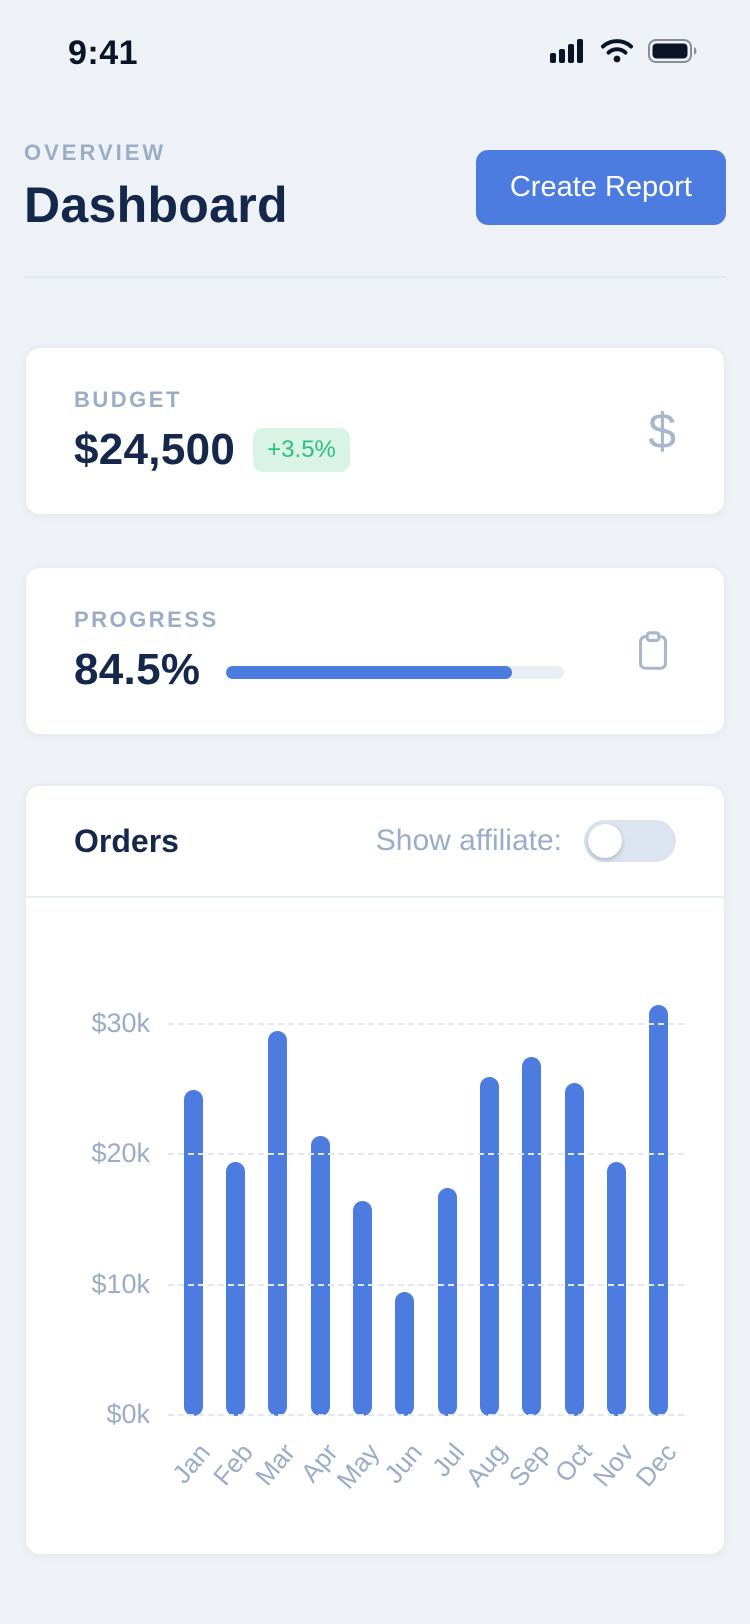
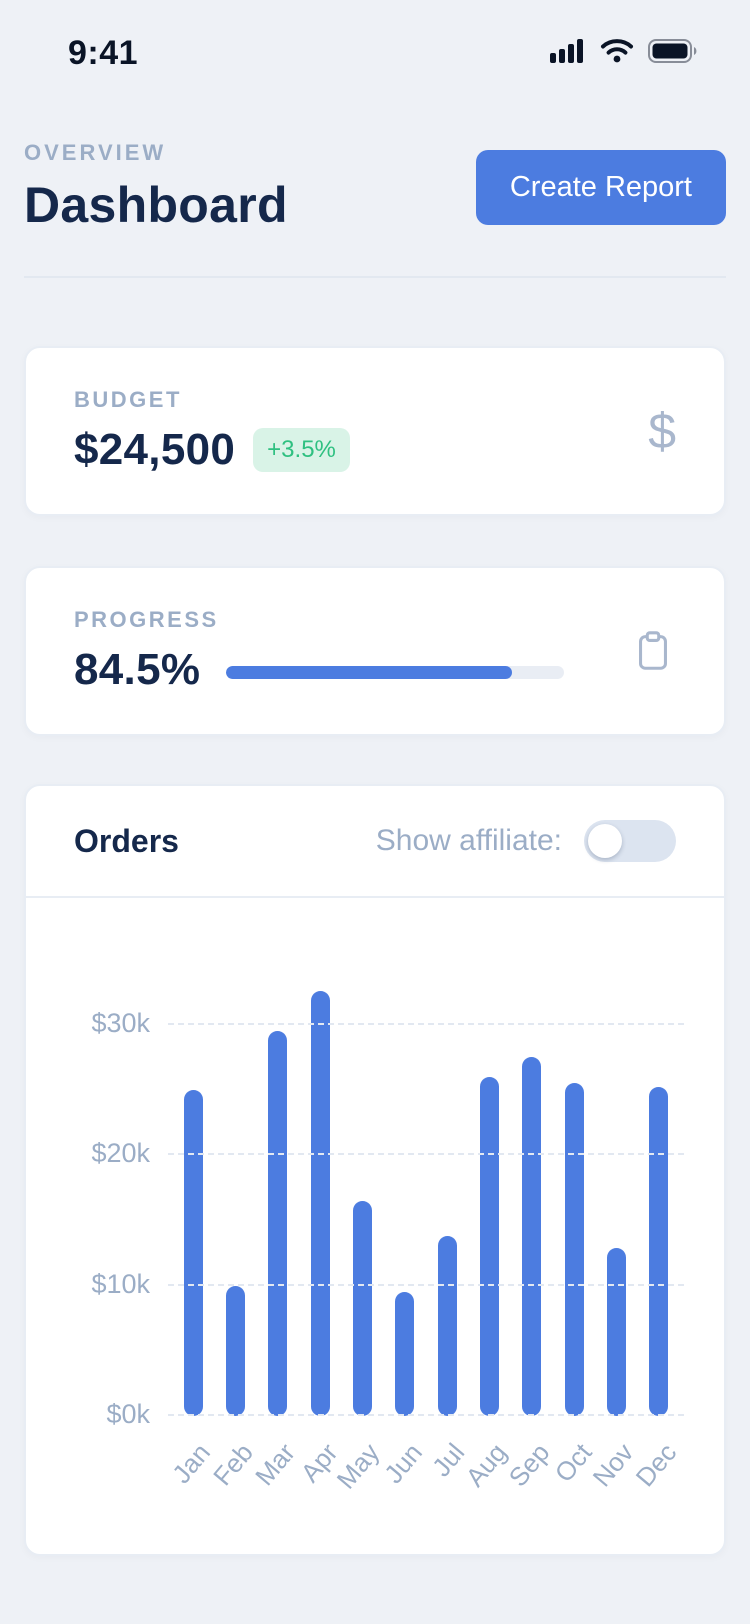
Feb: $19.5k -> $10.0k
Apr: $21.5k -> $32.6k
Jul: $17.5k -> $13.8k
Nov: $19.5k -> $12.9k
Dec: $31.5k -> $25.2k
